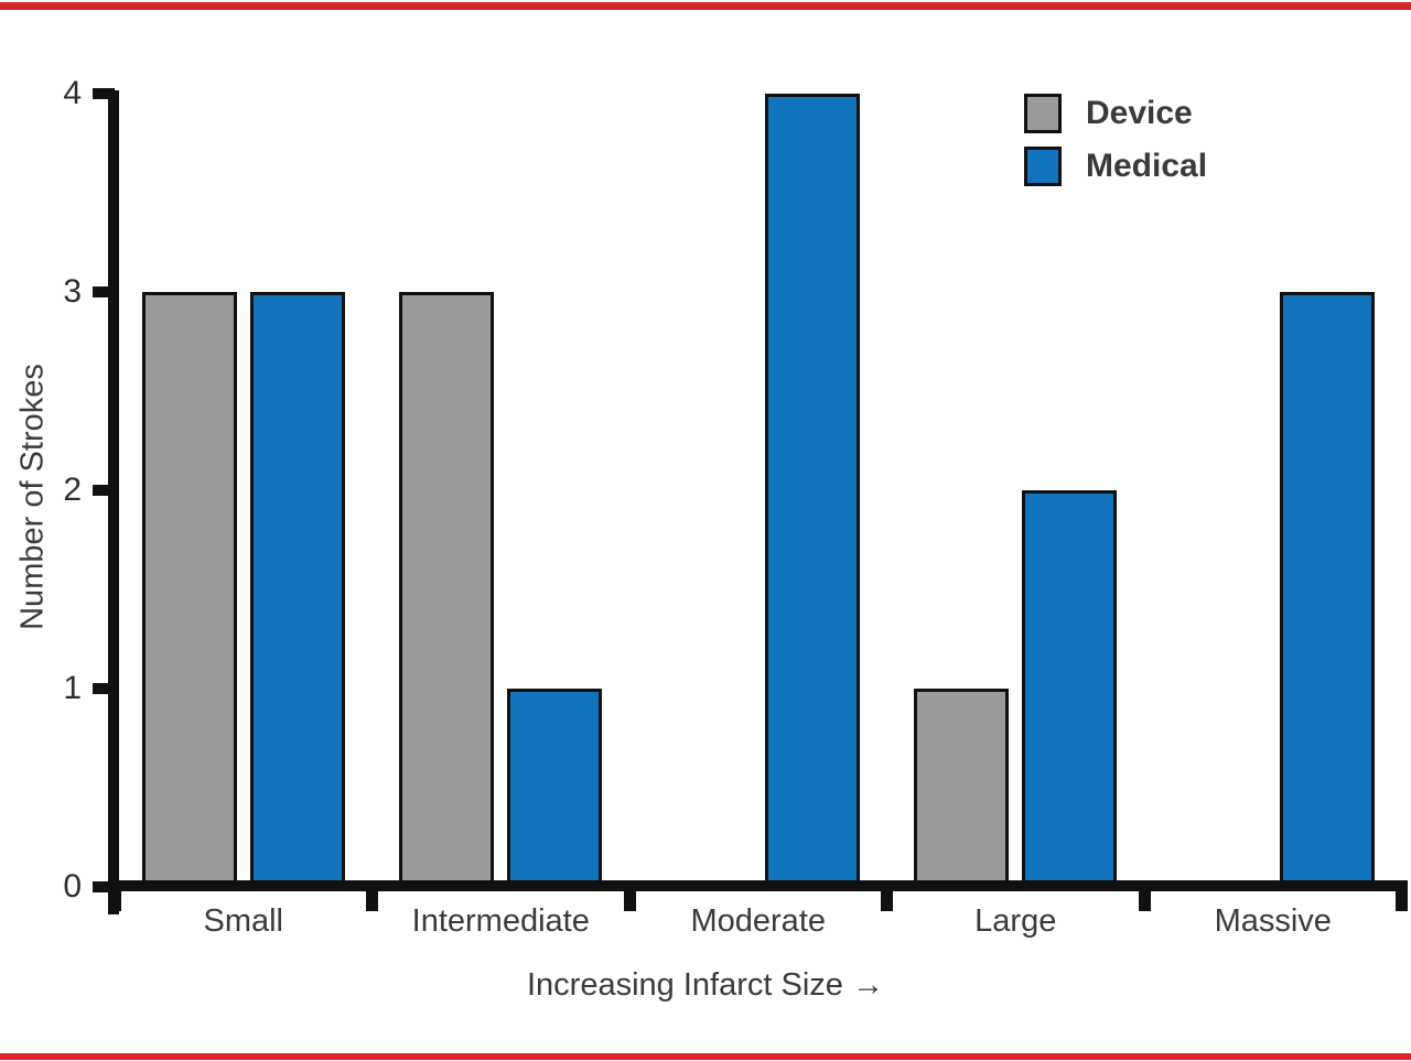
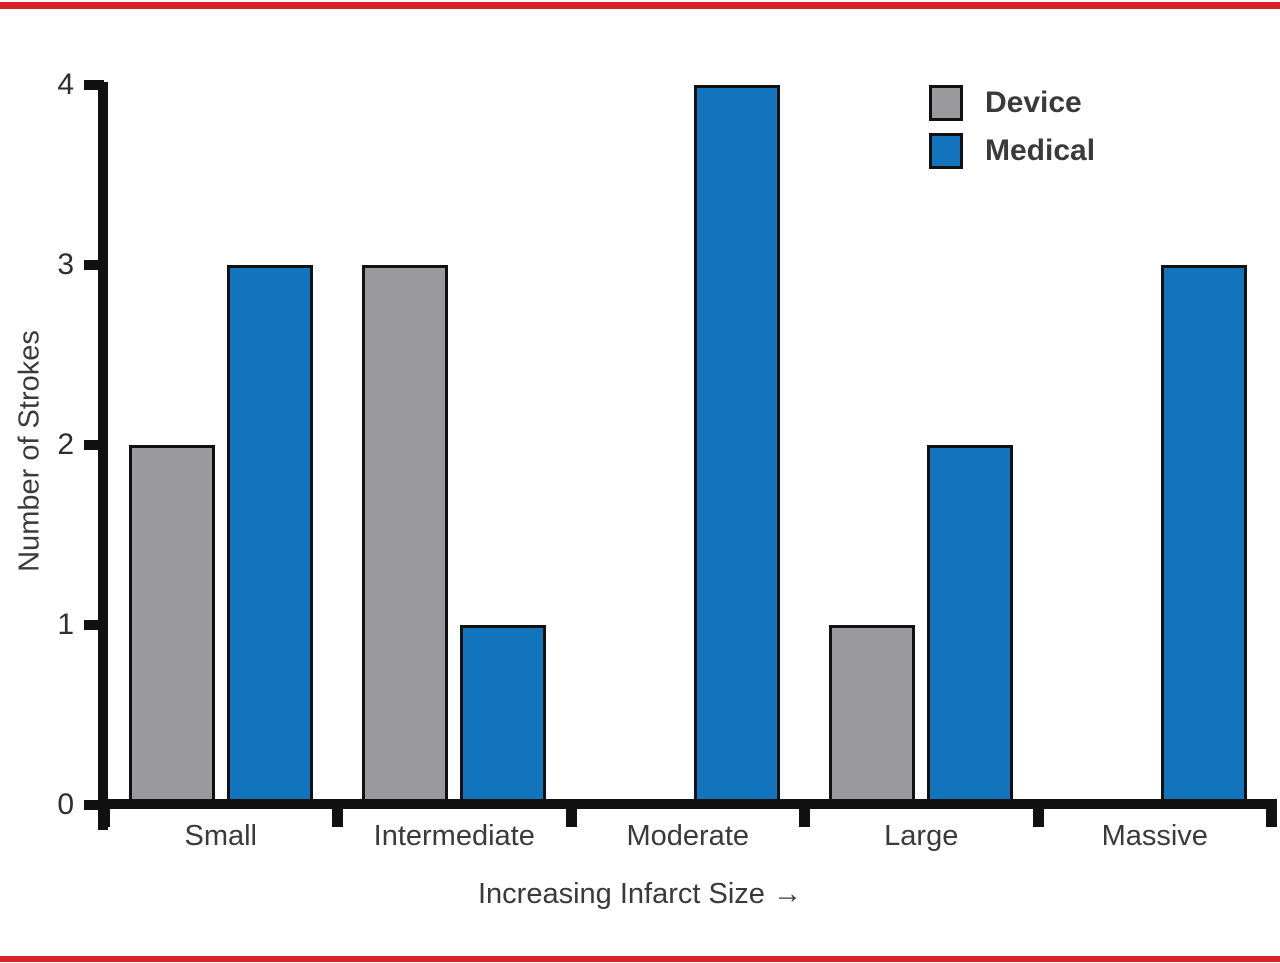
Device/Small: 3 -> 2
